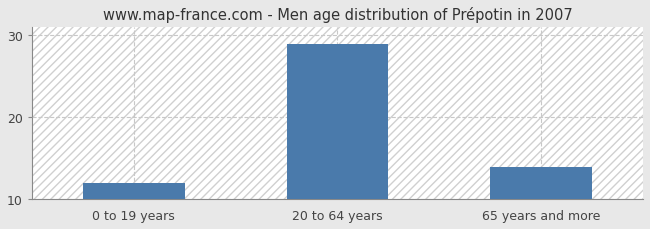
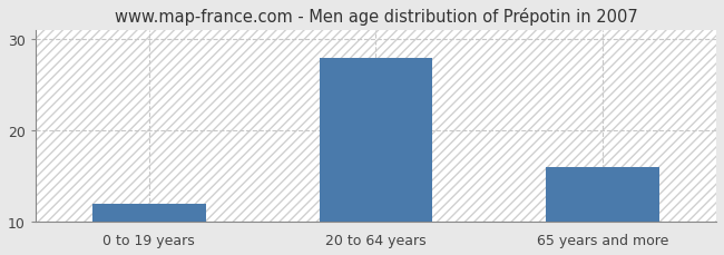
20 to 64 years: 29 -> 28
65 years and more: 14 -> 16
